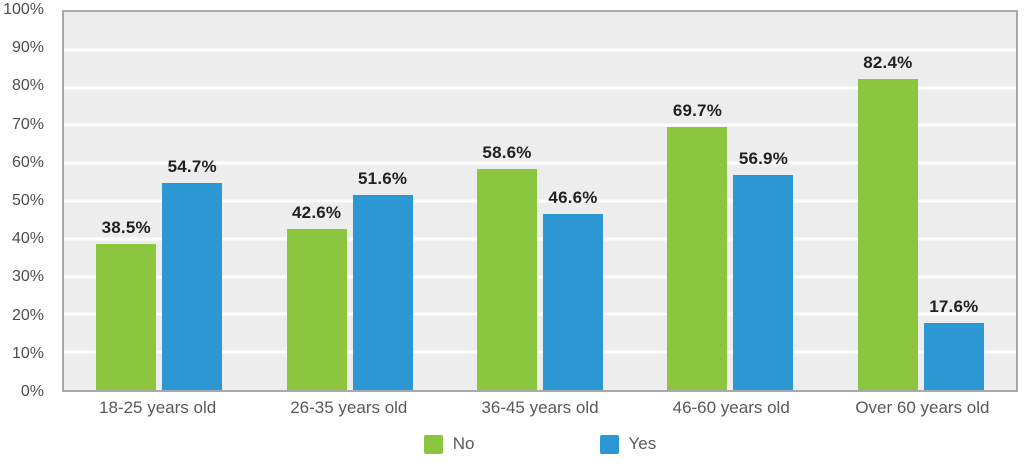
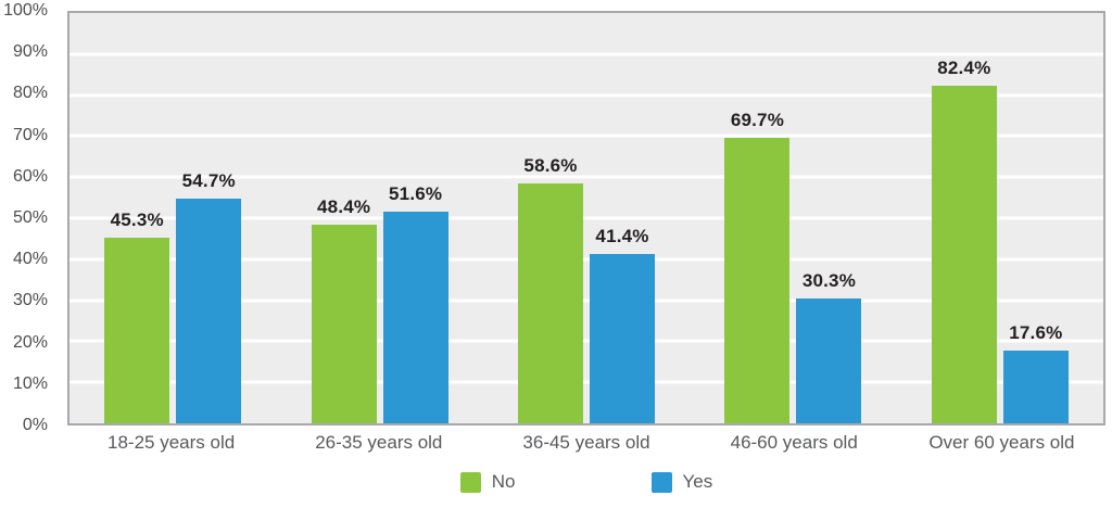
No/18-25 years old: 38.5% -> 45.3%
No/26-35 years old: 42.6% -> 48.4%
Yes/36-45 years old: 46.6% -> 41.4%
Yes/46-60 years old: 56.9% -> 30.3%
